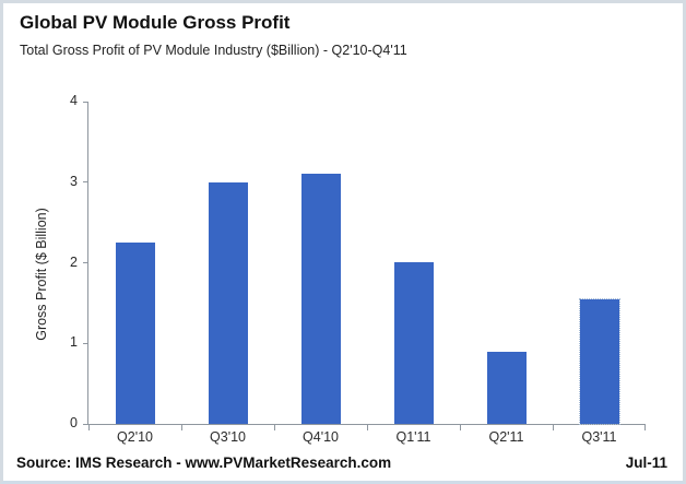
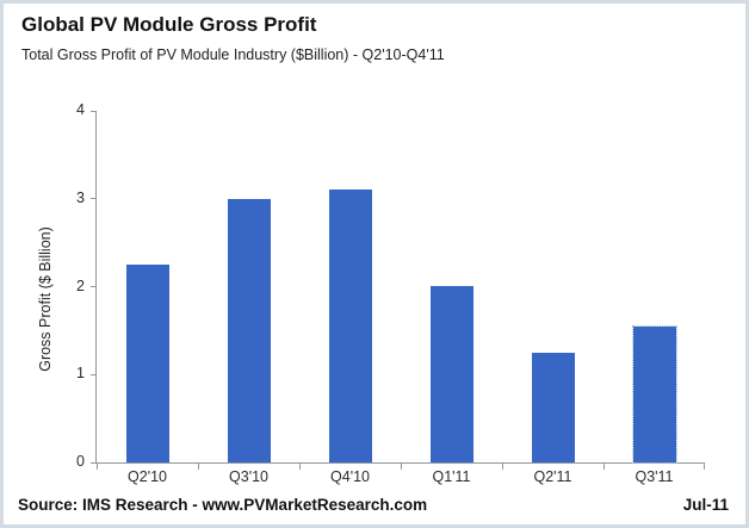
Q2'11: 0.9 -> 1.2
